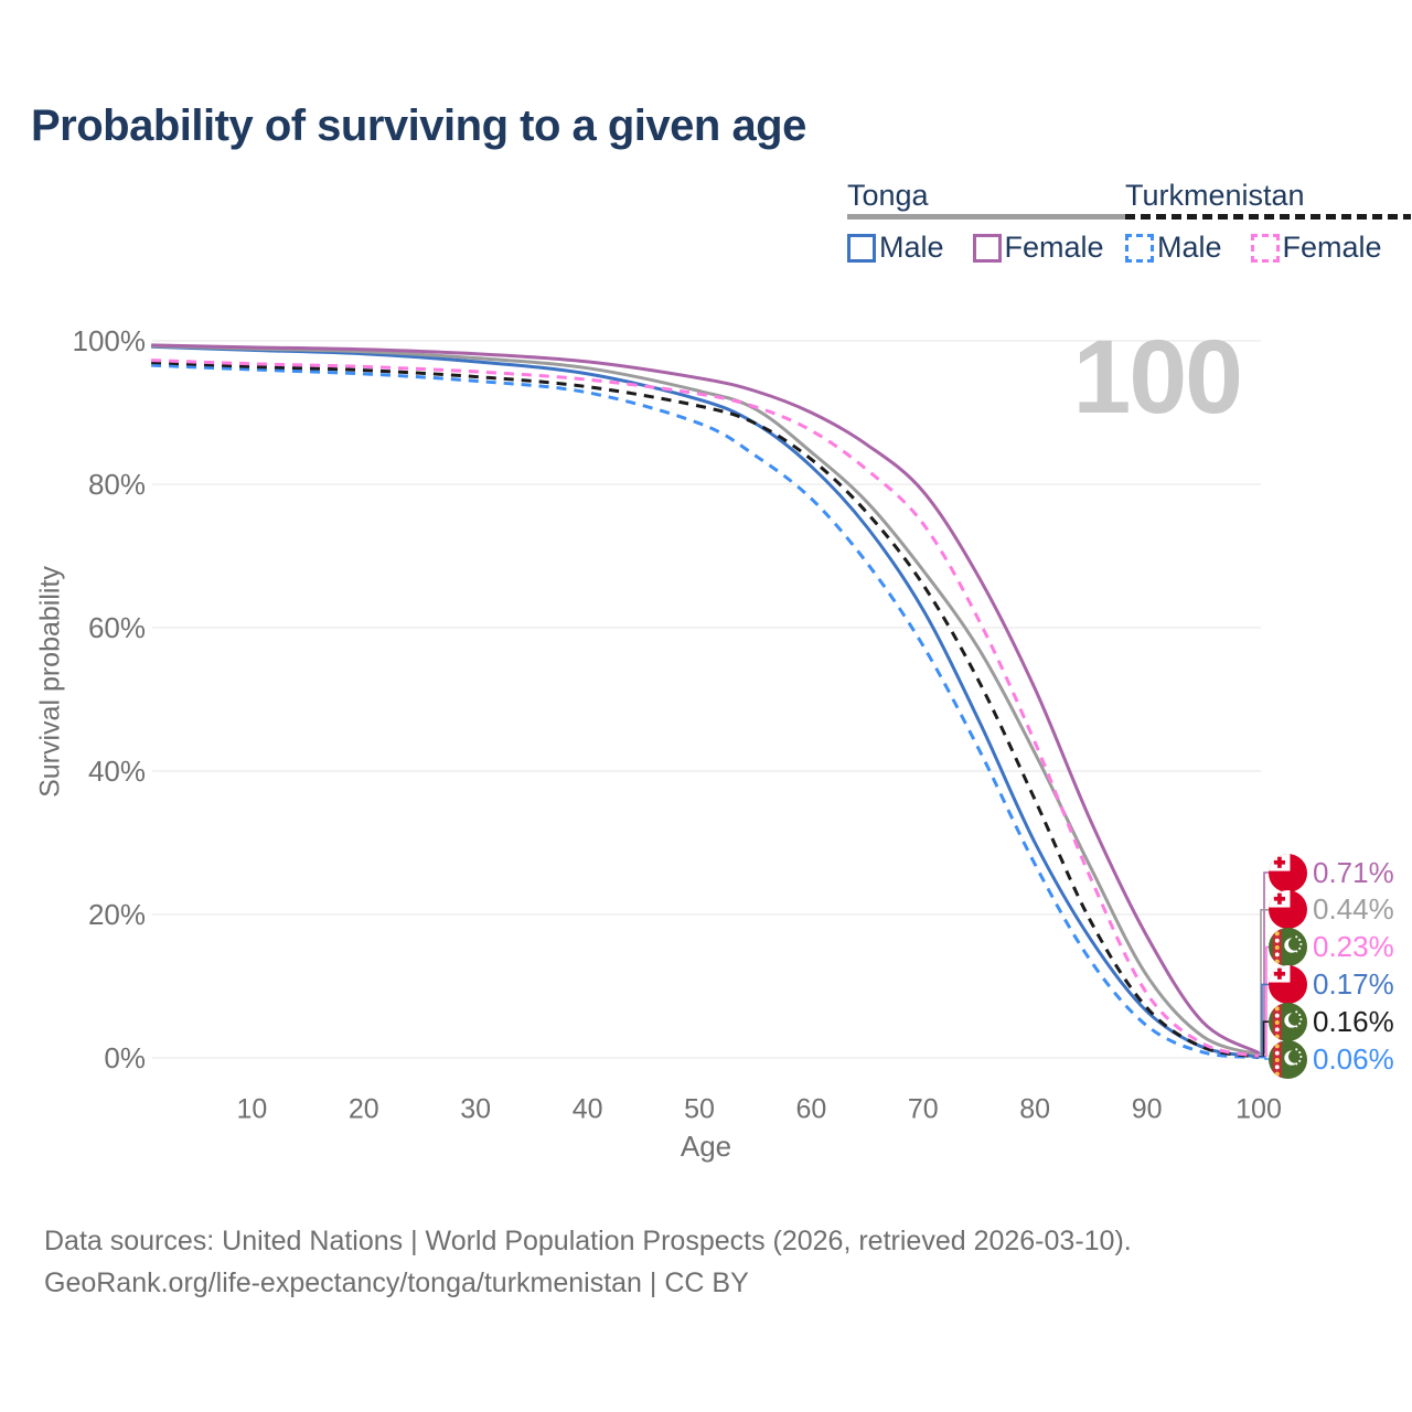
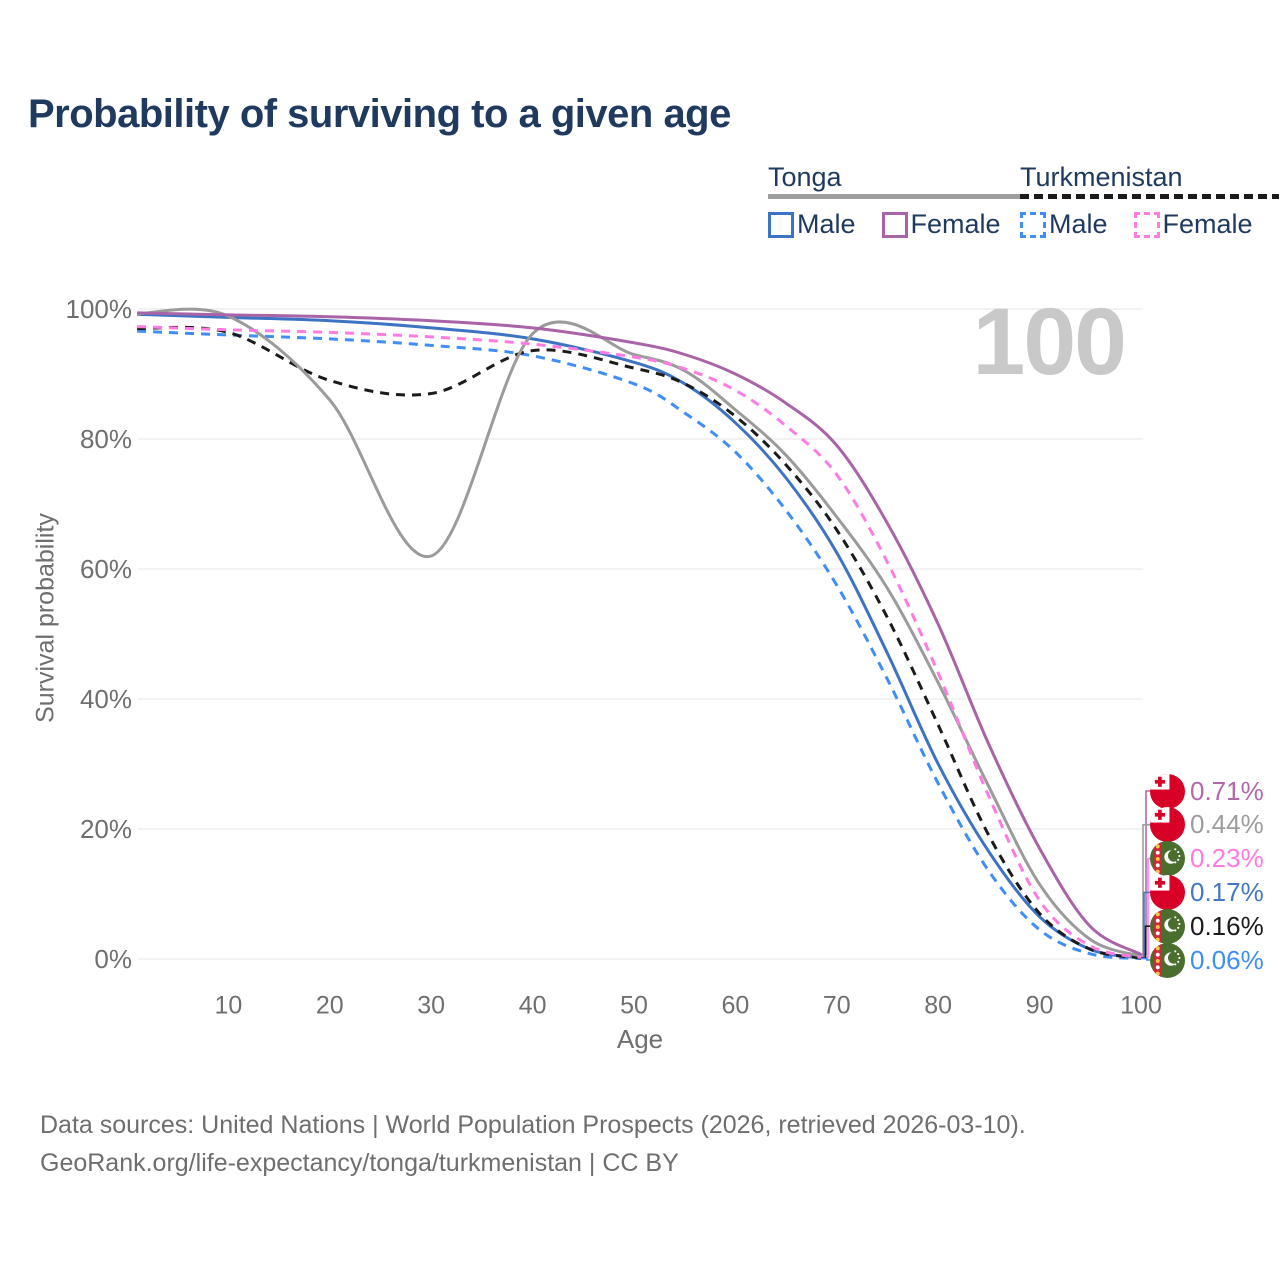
Turkmenistan/20: 96% -> 89%
Tonga/20: 98% -> 86%
Turkmenistan/30: 95% -> 87%
Tonga/30: 98% -> 62%
